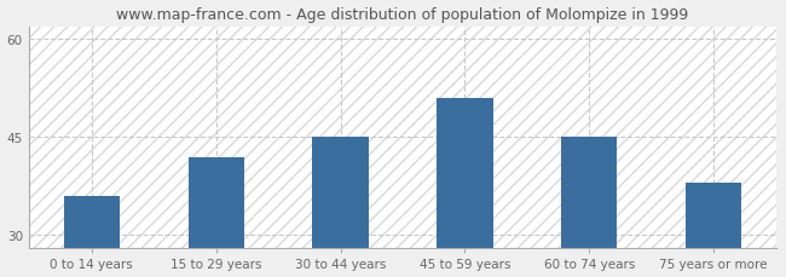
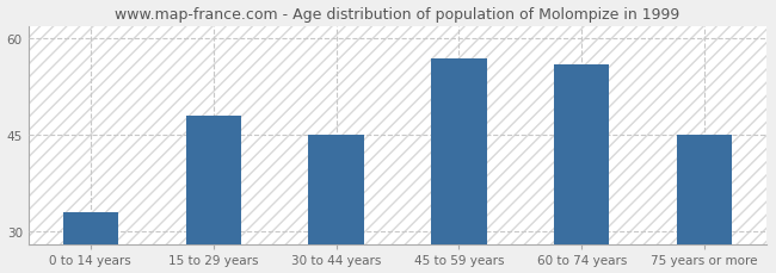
0 to 14 years: 36 -> 33
15 to 29 years: 42 -> 48
45 to 59 years: 51 -> 57
60 to 74 years: 45 -> 56
75 years or more: 38 -> 45
